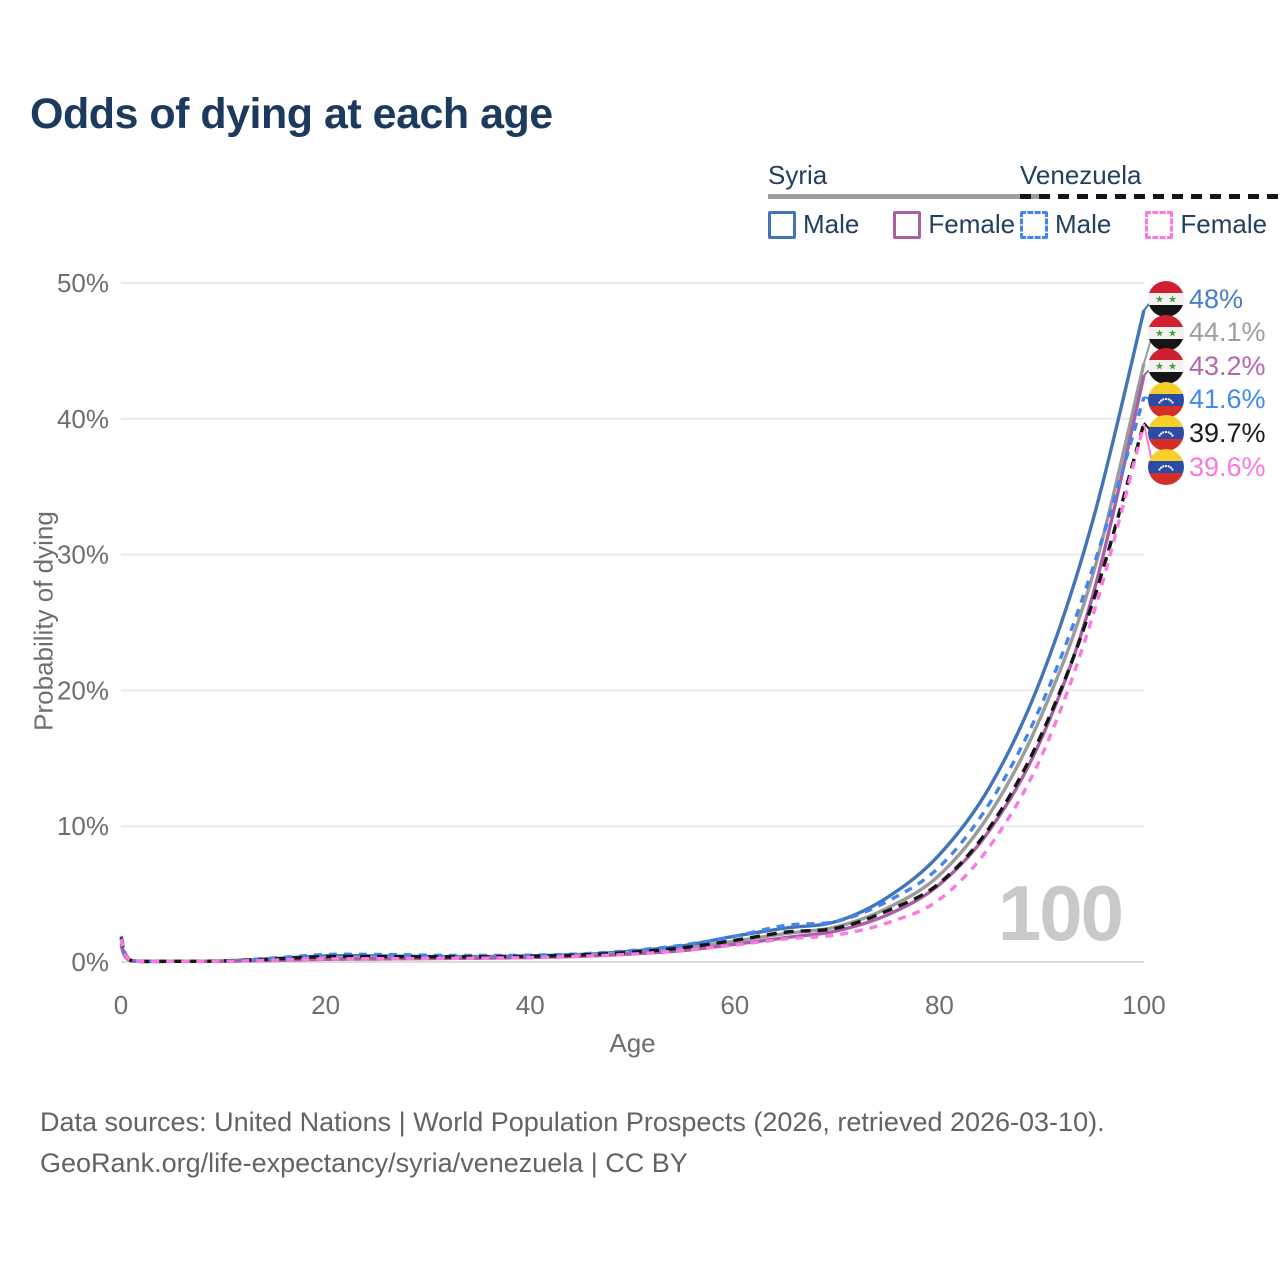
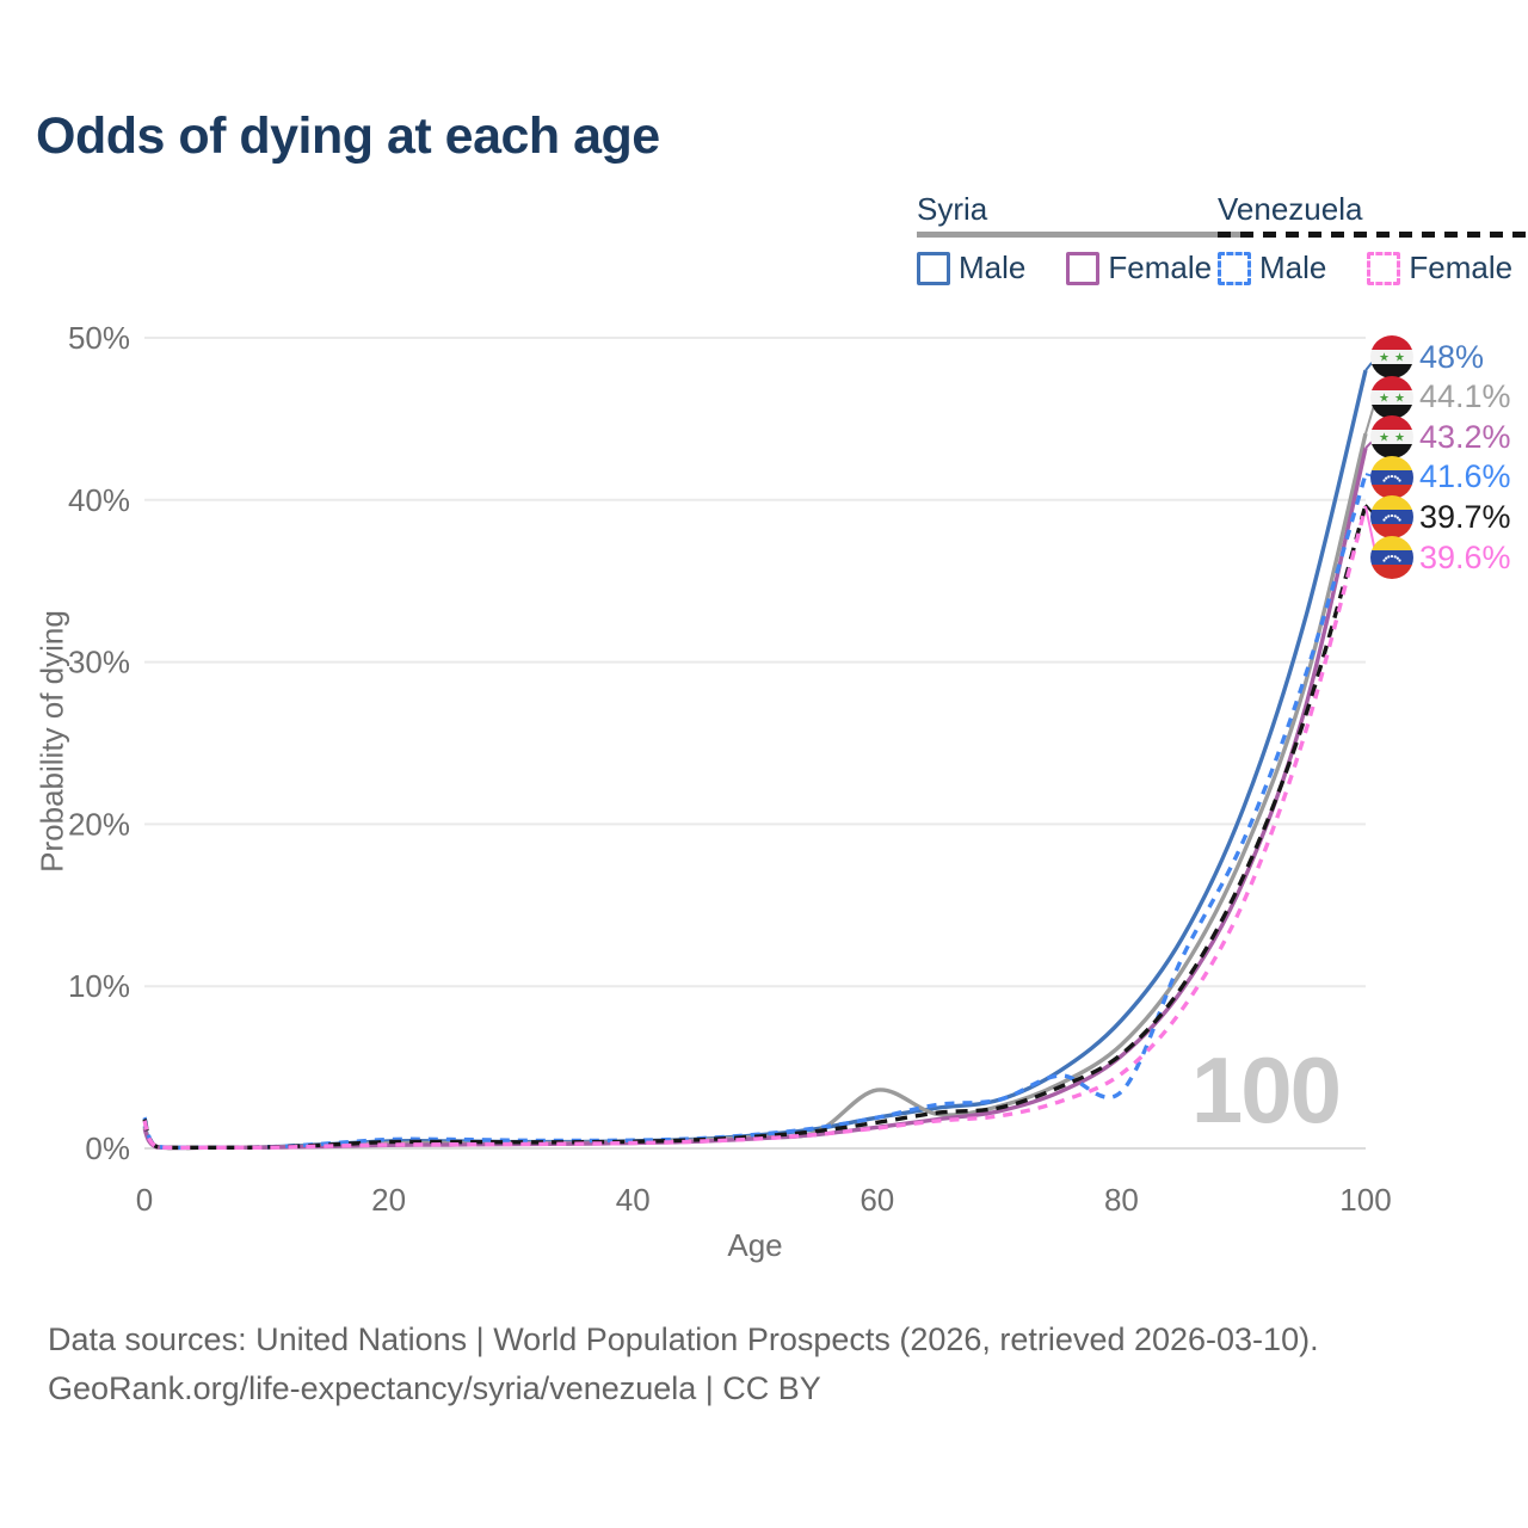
Syria/60: 1.6% -> 3.6%
Venezuela Male/80: 7.0% -> 3.5%
